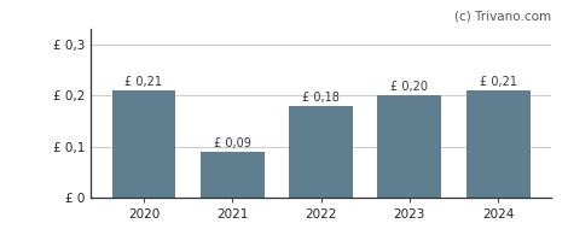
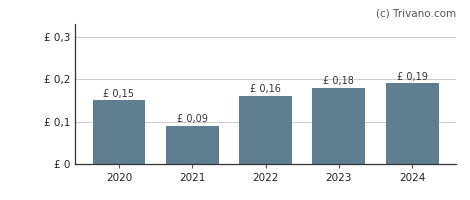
2020: 0,21 -> 0,15
2022: 0,18 -> 0,16
2023: 0,20 -> 0,18
2024: 0,21 -> 0,19
